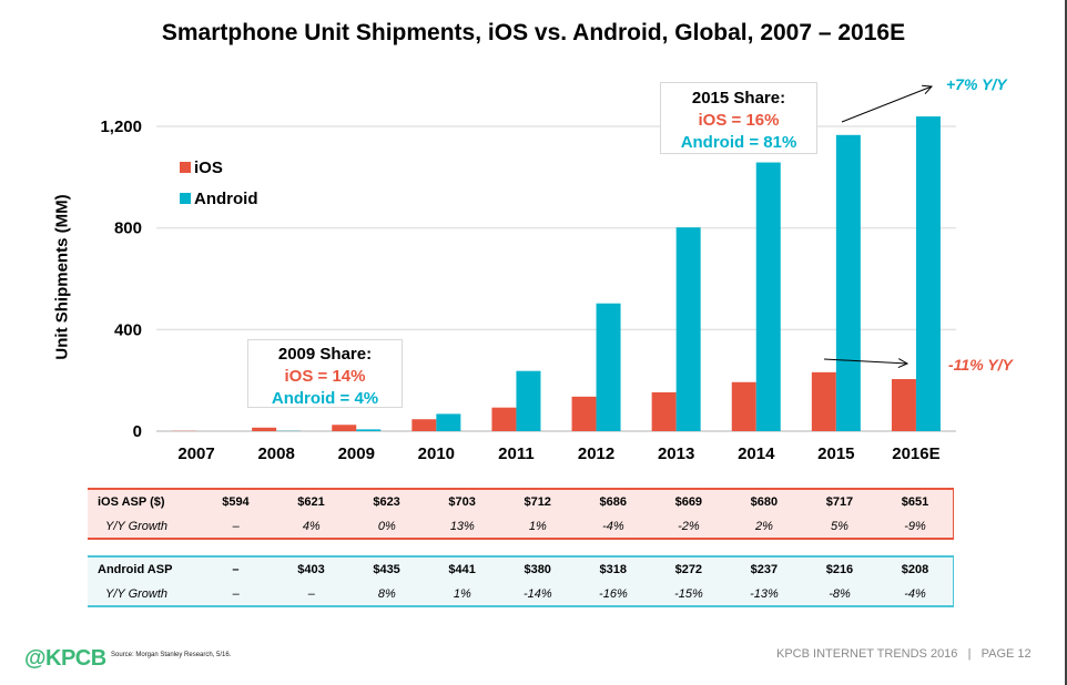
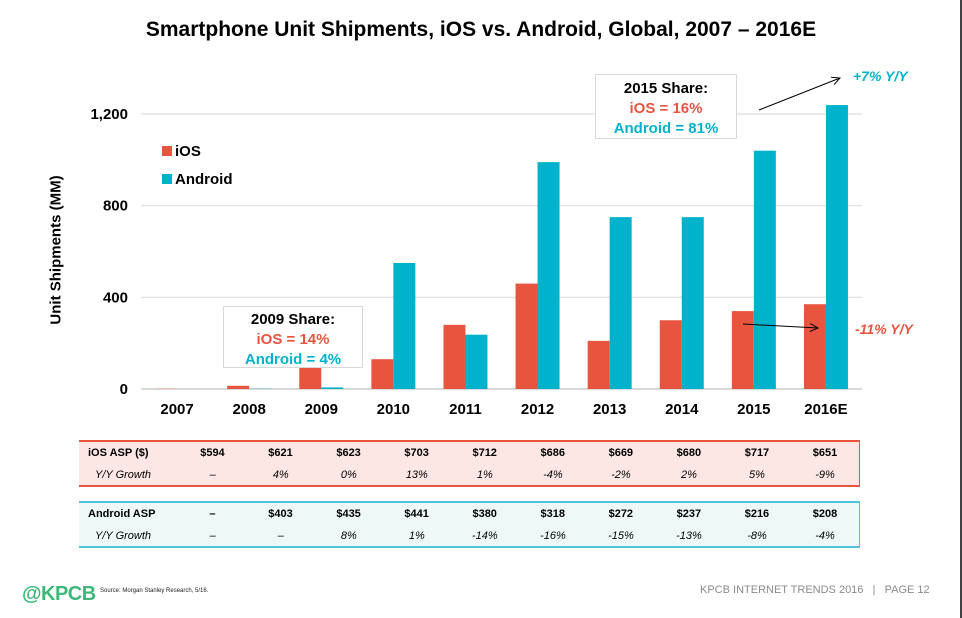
iOS/2009: 20 -> 120
iOS/2010: 50 -> 130
Android/2010: 70 -> 550
iOS/2011: 90 -> 280
iOS/2012: 140 -> 460
Android/2012: 500 -> 990
iOS/2013: 150 -> 210
Android/2013: 800 -> 750
iOS/2014: 190 -> 300
Android/2014: 1060 -> 750
iOS/2015: 230 -> 340
Android/2015: 1170 -> 1040
iOS/2016E: 200 -> 370
